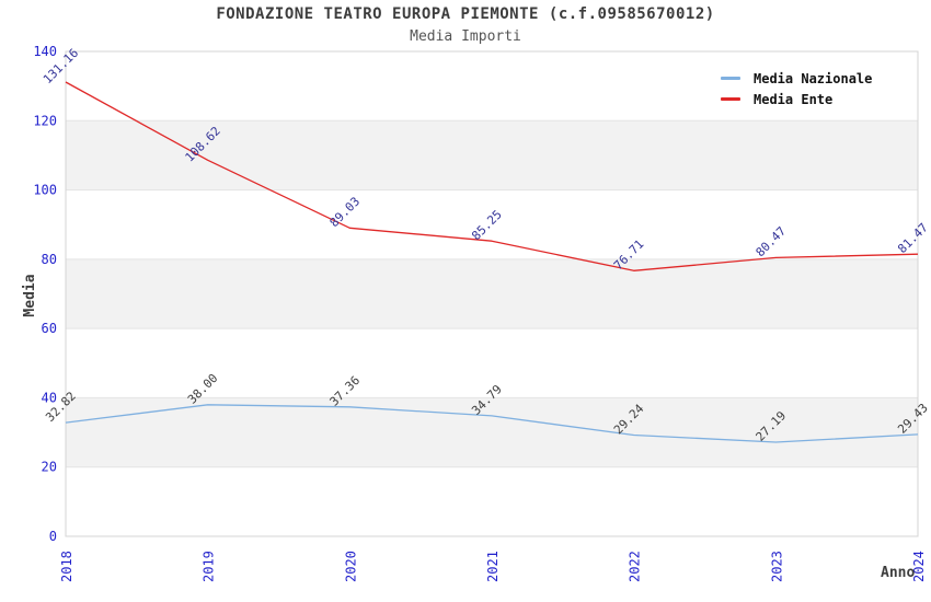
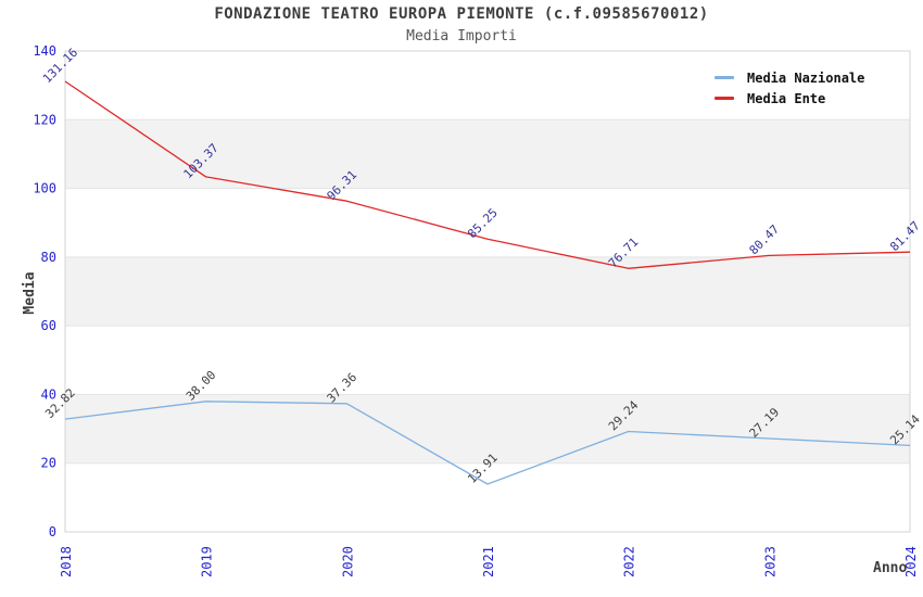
Media Ente/2019: 108.62 -> 103.37
Media Ente/2020: 89.03 -> 96.31
Media Nazionale/2021: 34.79 -> 13.91
Media Nazionale/2024: 29.43 -> 25.14
